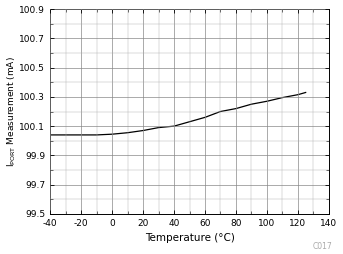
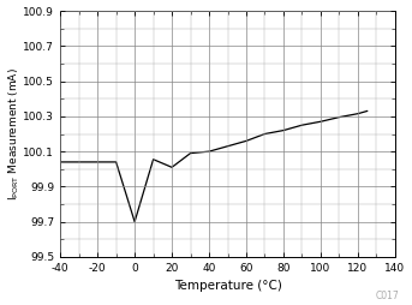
0: 100.05 -> 99.70
20: 100.07 -> 100.01
